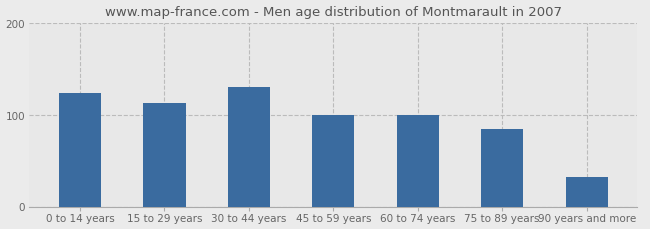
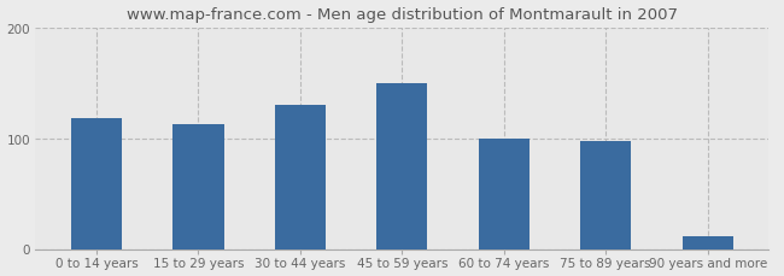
0 to 14 years: 124 -> 118
45 to 59 years: 100 -> 150
75 to 89 years: 84 -> 97
90 years and more: 32 -> 11
